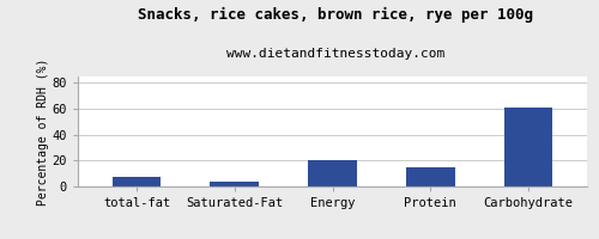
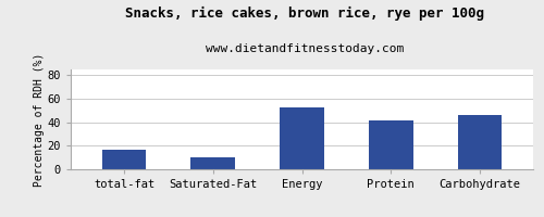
total-fat: 7 -> 17
Saturated-Fat: 4 -> 10
Energy: 20 -> 53
Protein: 15 -> 42
Carbohydrate: 61 -> 46
